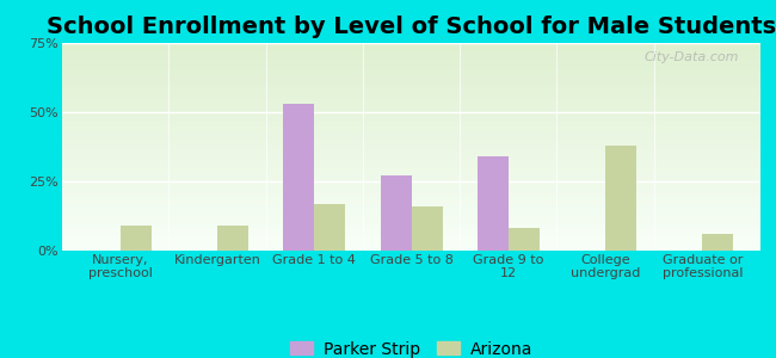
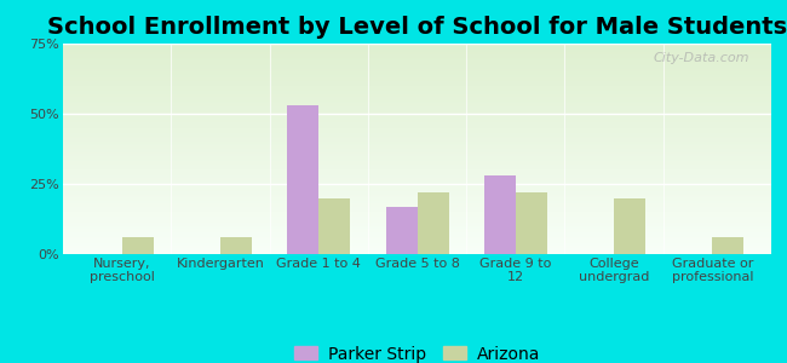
Arizona/Nursery, preschool: 9% -> 6%
Arizona/Kindergarten: 9% -> 6%
Arizona/Grade 1 to 4: 17% -> 20%
Parker Strip/Grade 5 to 8: 27% -> 17%
Arizona/Grade 5 to 8: 16% -> 22%
Parker Strip/Grade 9 to 12: 34% -> 28%
Arizona/Grade 9 to 12: 8% -> 22%
Arizona/College undergrad: 38% -> 20%
